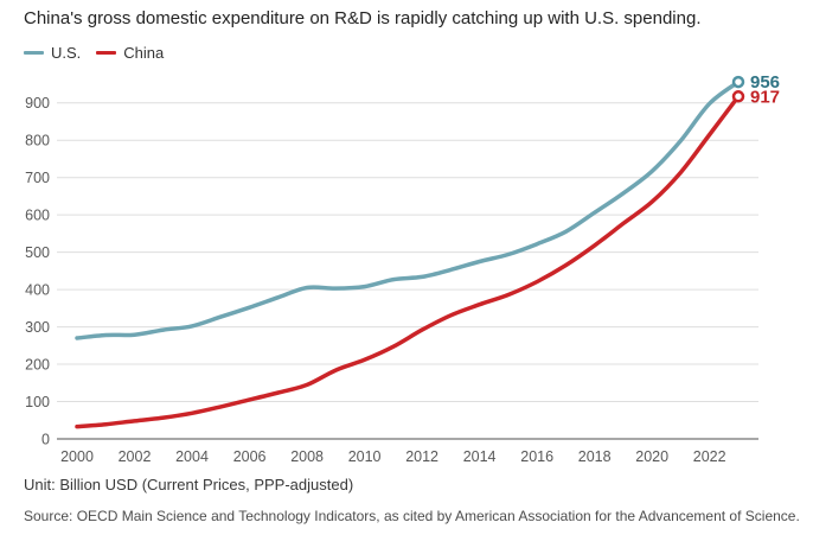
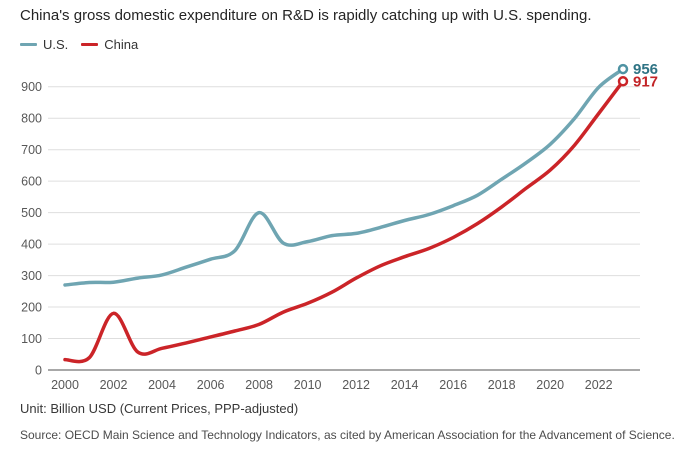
China/2002: 50 -> 180
U.S./2008: 400 -> 500
